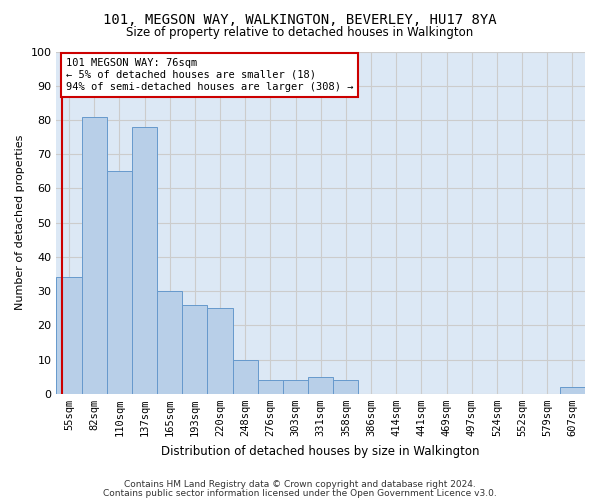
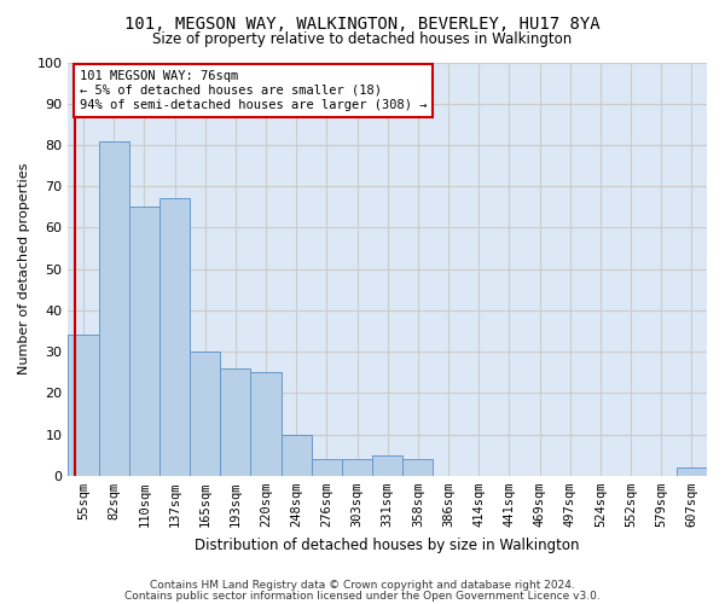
137sqm: 78 -> 67
